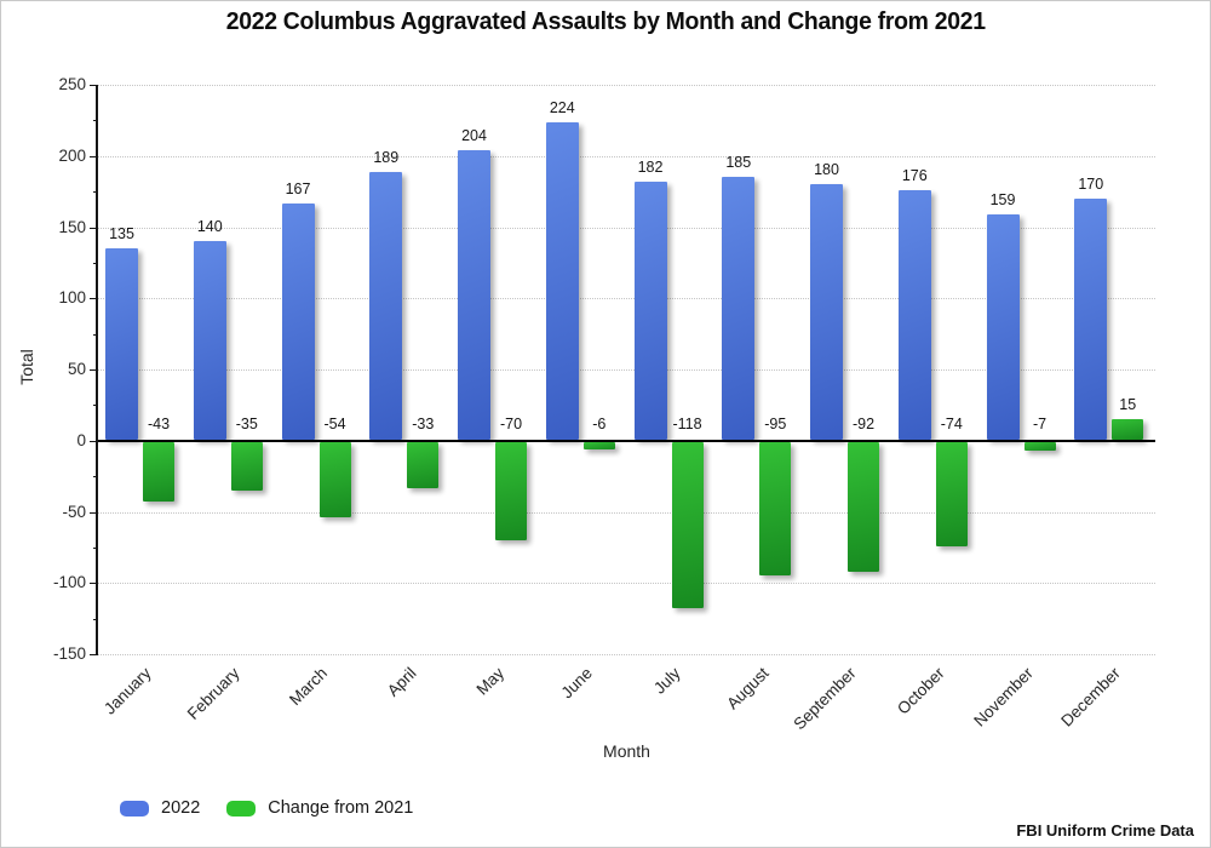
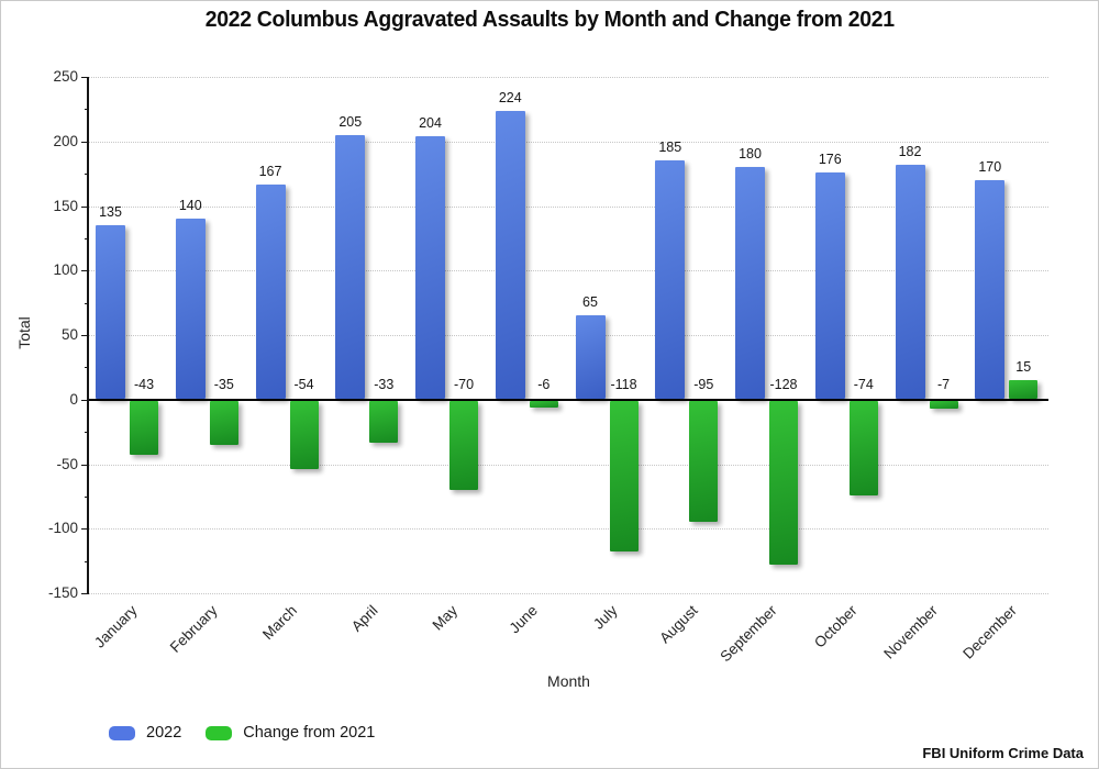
2022/April: 189 -> 205
2022/July: 182 -> 65
Change from 2021/September: -92 -> -128
2022/November: 159 -> 182
